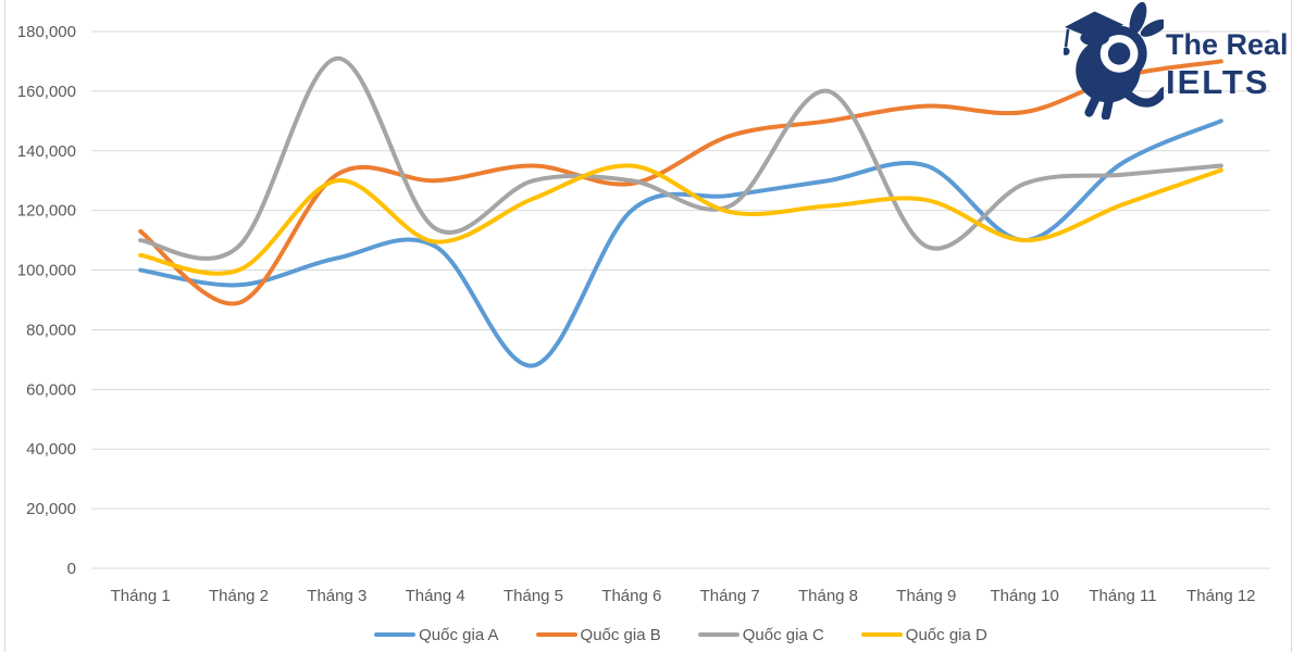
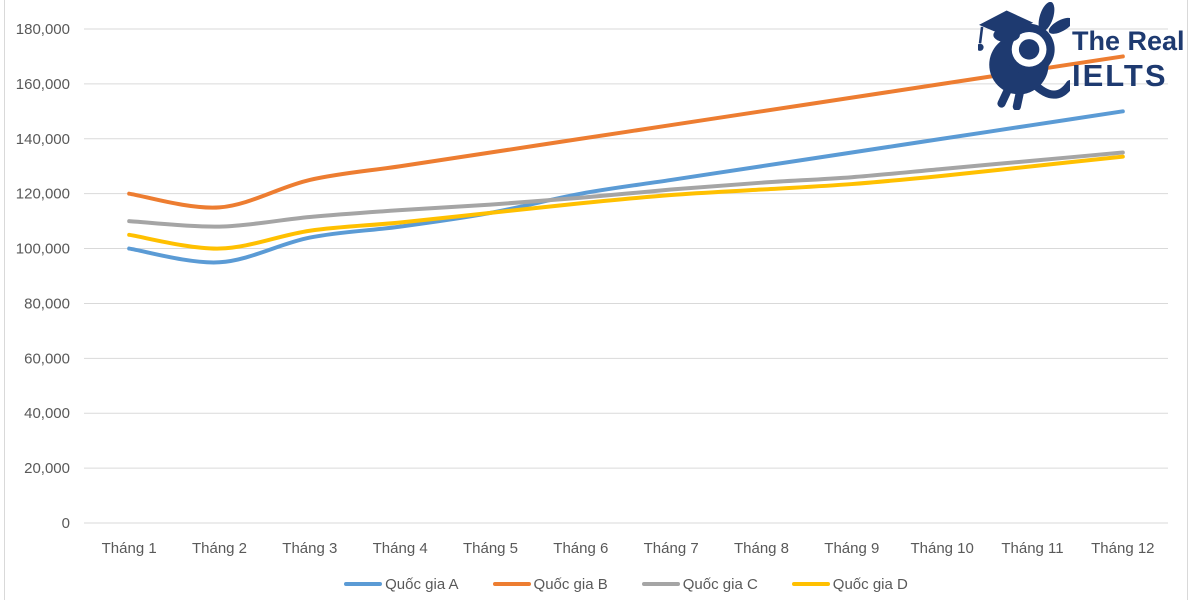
Quốc gia B/Tháng 1: 113000 -> 120000
Quốc gia B/Tháng 2: 89000 -> 115000
Quốc gia B/Tháng 3: 132000 -> 125000
Quốc gia C/Tháng 3: 171000 -> 112000
Quốc gia D/Tháng 3: 130000 -> 106000
Quốc gia A/Tháng 5: 68000 -> 113000
Quốc gia C/Tháng 5: 130000 -> 116000
Quốc gia D/Tháng 5: 124000 -> 113000
Quốc gia B/Tháng 6: 129000 -> 140000
Quốc gia C/Tháng 6: 130000 -> 118000
Quốc gia D/Tháng 6: 135000 -> 116000
Quốc gia C/Tháng 8: 160000 -> 124000
Quốc gia C/Tháng 9: 108000 -> 126000
Quốc gia A/Tháng 10: 110000 -> 140000
Quốc gia B/Tháng 10: 153000 -> 160000
Quốc gia D/Tháng 10: 110000 -> 126000
Quốc gia A/Tháng 11: 136000 -> 145000
Quốc gia D/Tháng 11: 122000 -> 130000
